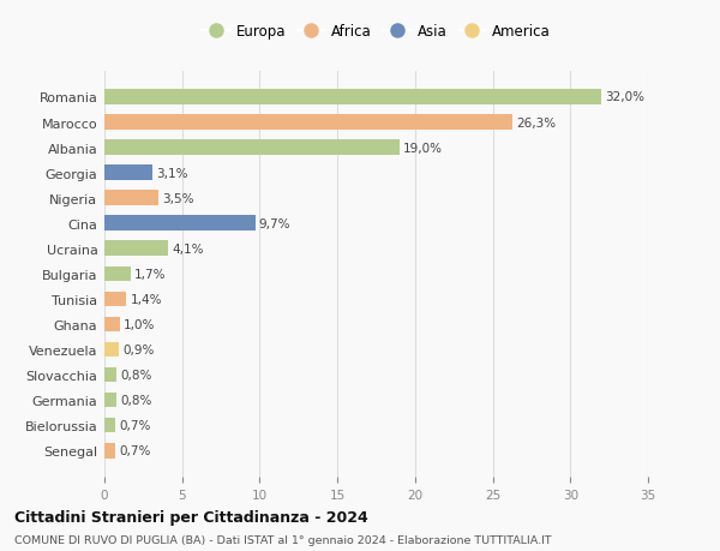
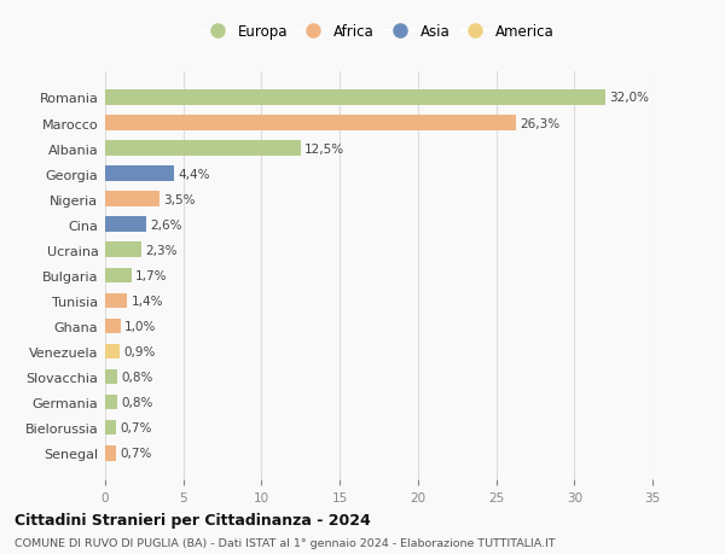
Albania: 19,0% -> 12,5%
Georgia: 3,1% -> 4,4%
Cina: 9,7% -> 2,6%
Ucraina: 4,1% -> 2,3%
